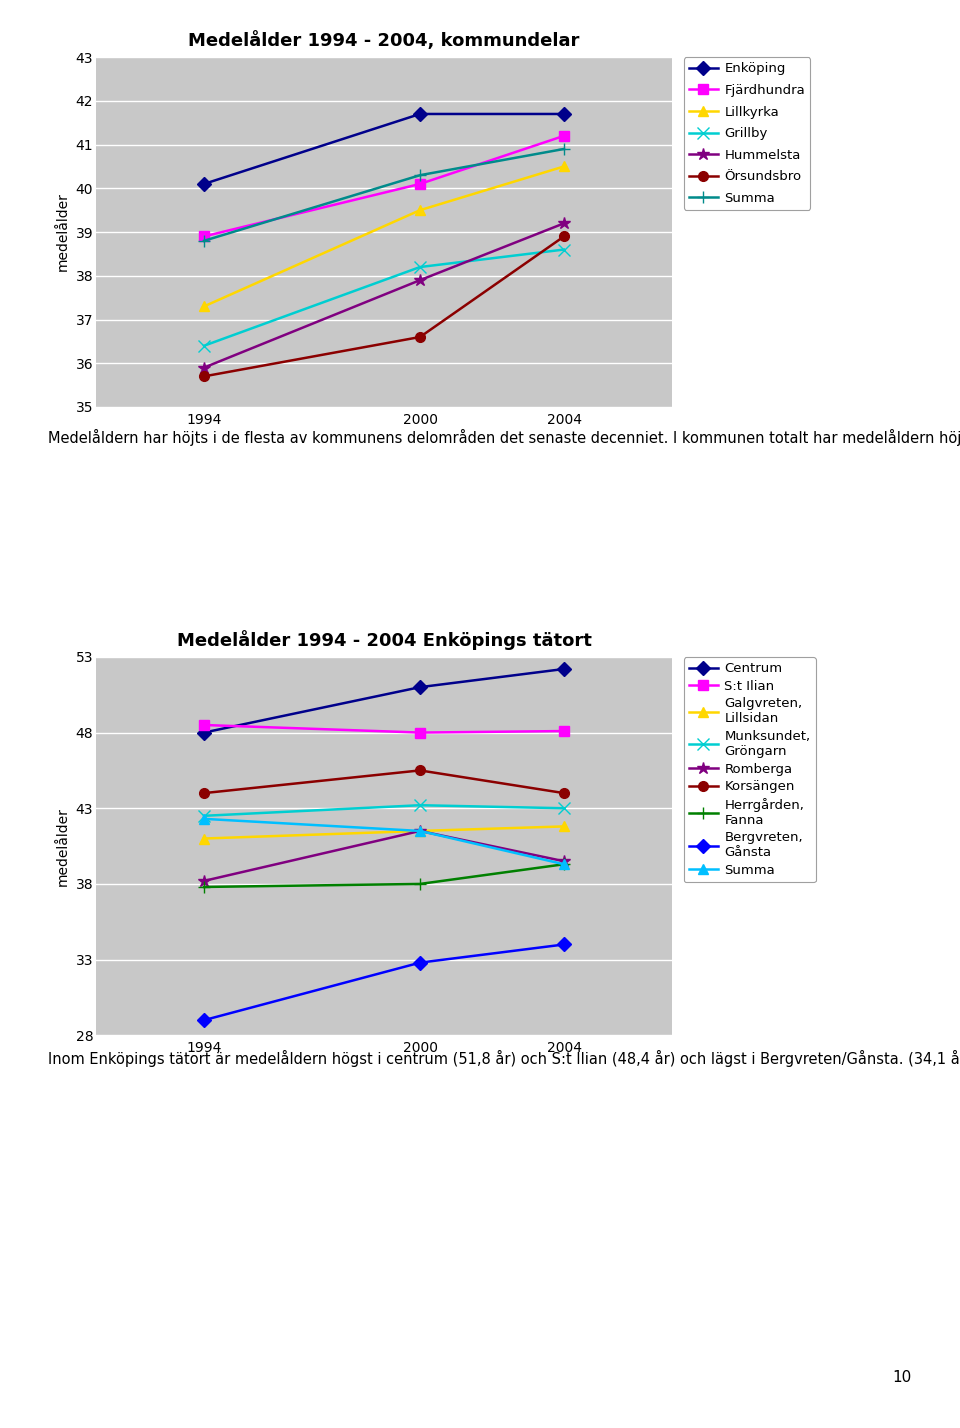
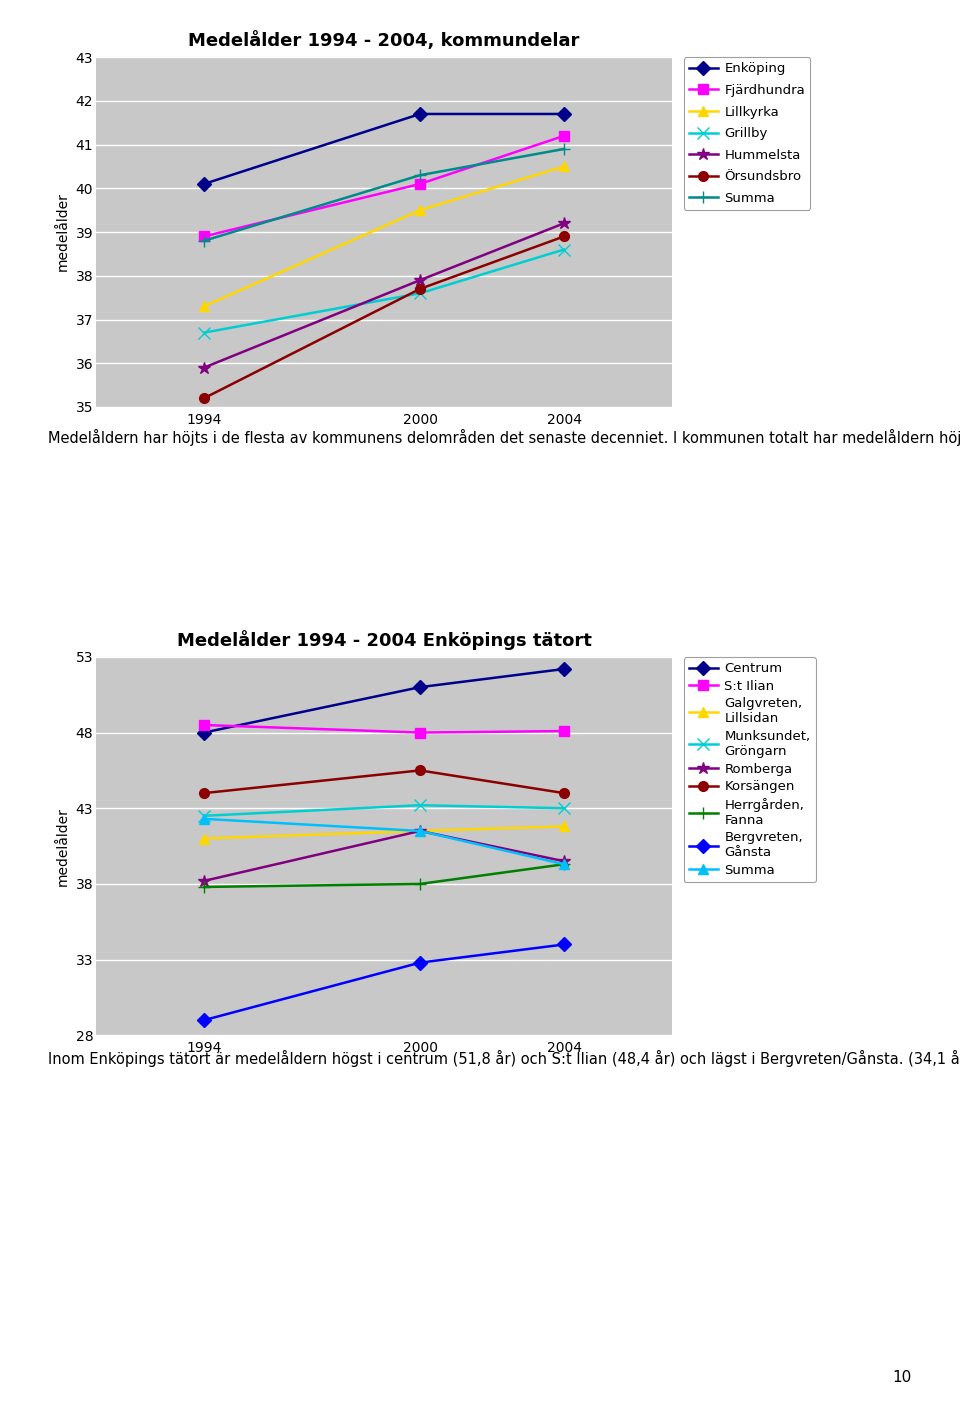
Medelålder 1994 - 2004, kommundelar/Grillby/1994: 36.4 -> 36.7
Medelålder 1994 - 2004, kommundelar/Örsundsbro/1994: 35.7 -> 35.2
Medelålder 1994 - 2004, kommundelar/Grillby/2000: 38.2 -> 37.6
Medelålder 1994 - 2004, kommundelar/Örsundsbro/2000: 36.6 -> 37.7
